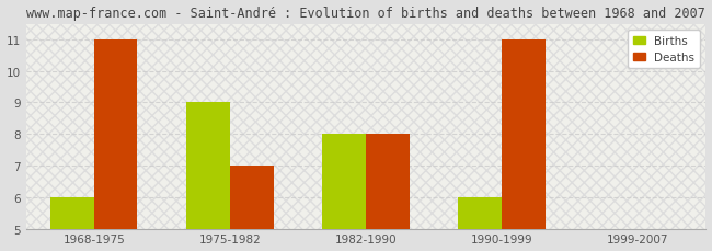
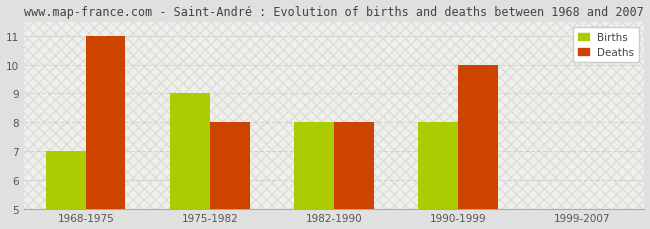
Births/1968-1975: 6.00 -> 7.00
Deaths/1975-1982: 7.00 -> 8.00
Births/1990-1999: 6.00 -> 8.00
Deaths/1990-1999: 11.00 -> 10.00
